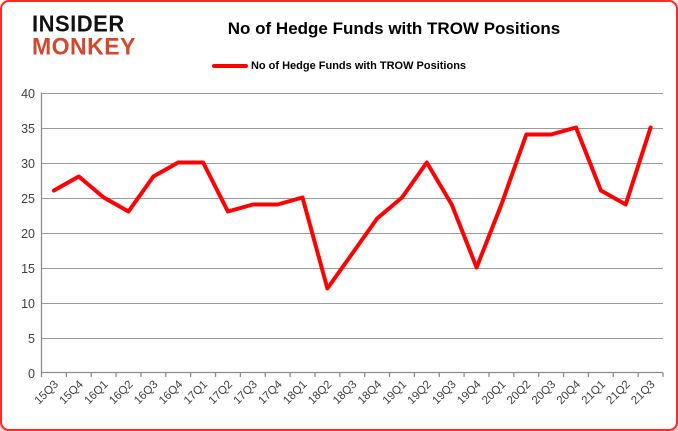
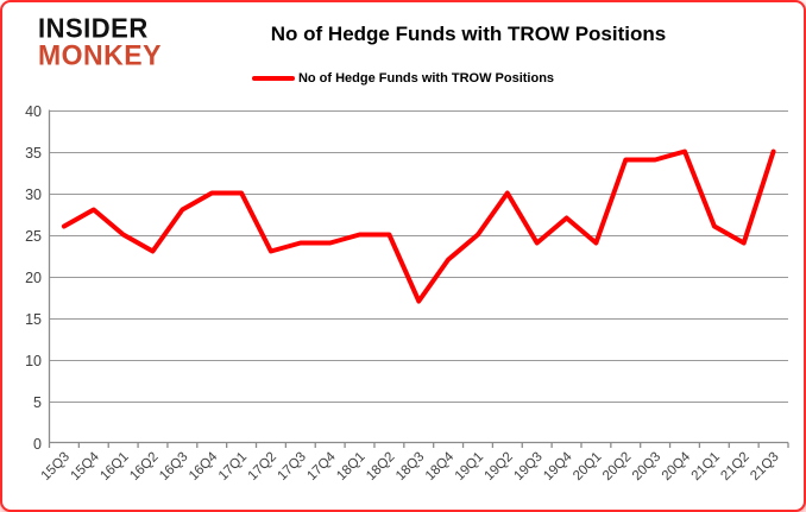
18Q2: 12 -> 25
19Q4: 15 -> 27
